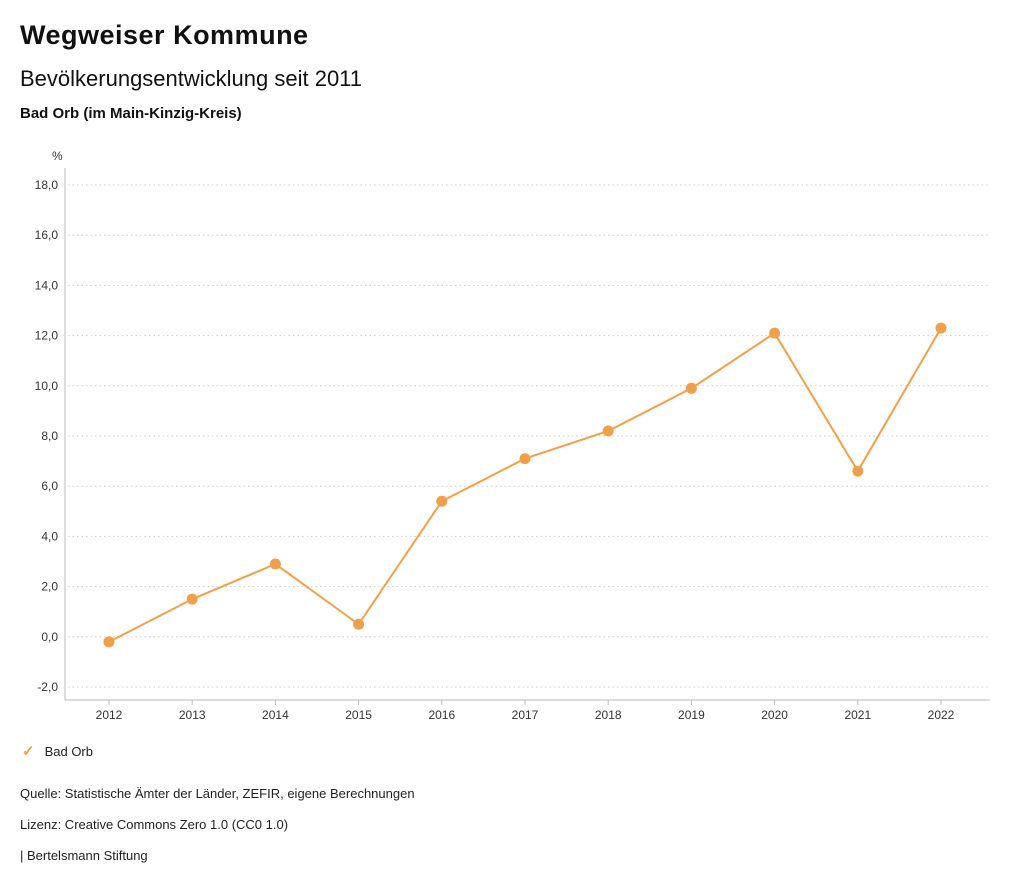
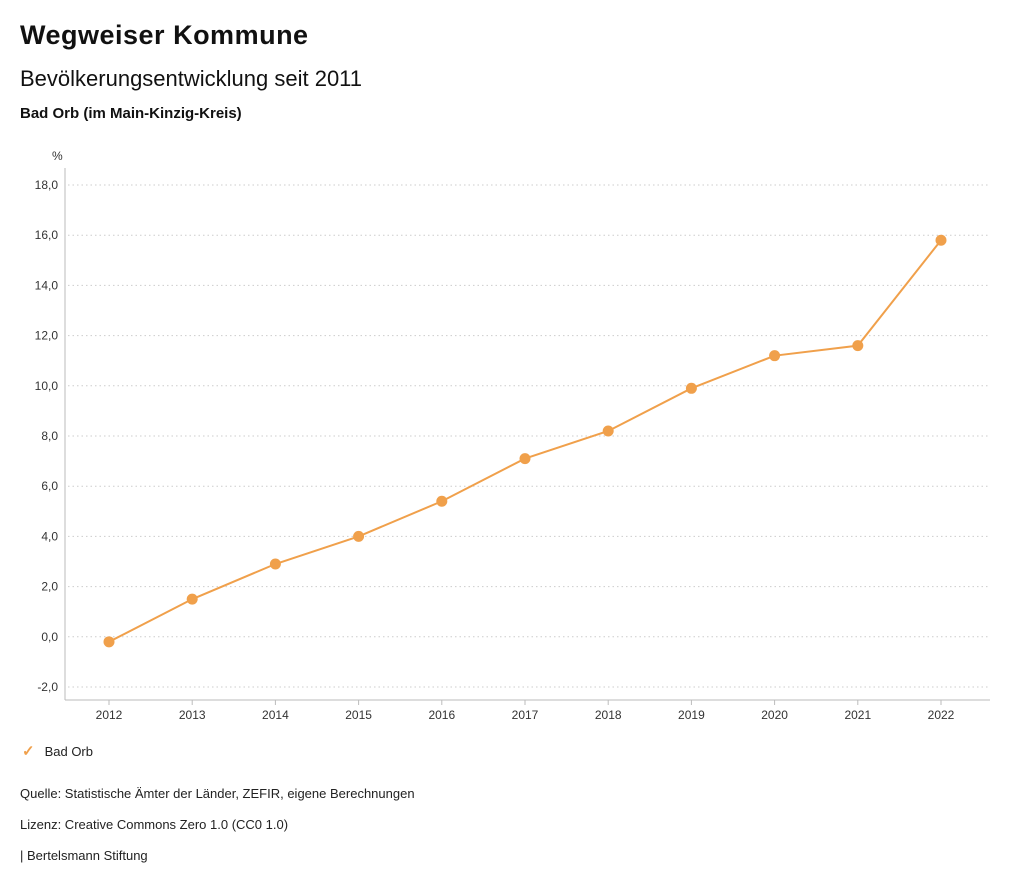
2015: 0,5 -> 4,0
2020: 12,1 -> 11,2
2021: 6,6 -> 11,6
2022: 12,3 -> 15,8
